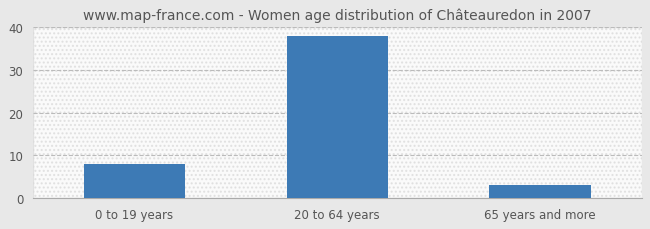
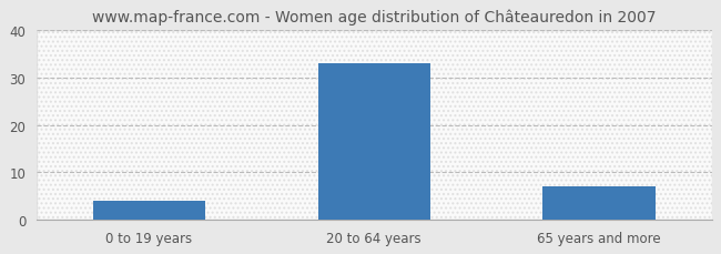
0 to 19 years: 8 -> 4
20 to 64 years: 38 -> 33
65 years and more: 3 -> 7
